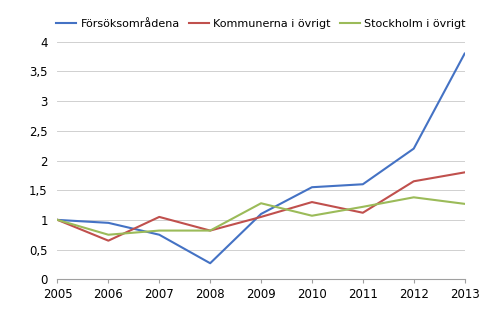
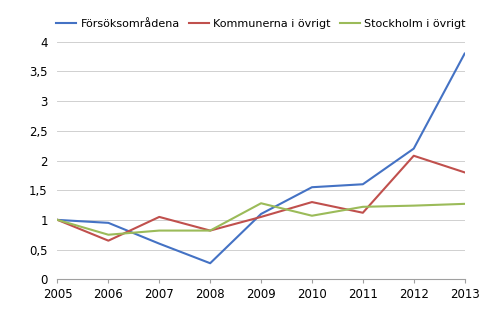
Försöksområdena/2007: 0,75 -> 0,60
Kommunerna i övrigt/2012: 1,65 -> 2,08
Stockholm i övrigt/2012: 1,38 -> 1,24
